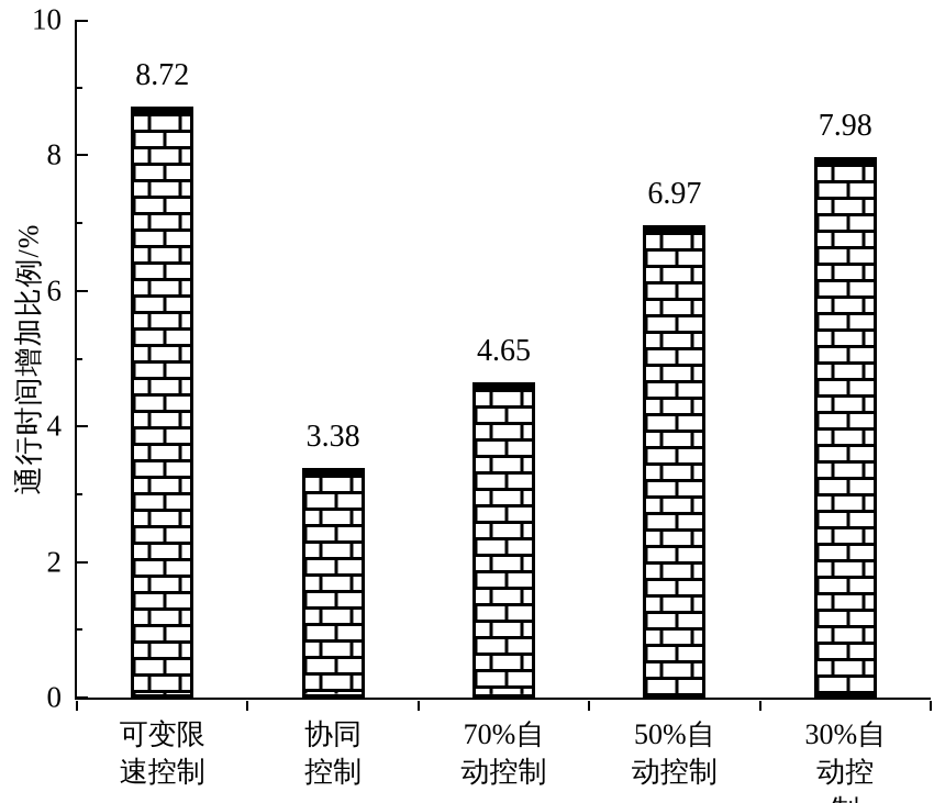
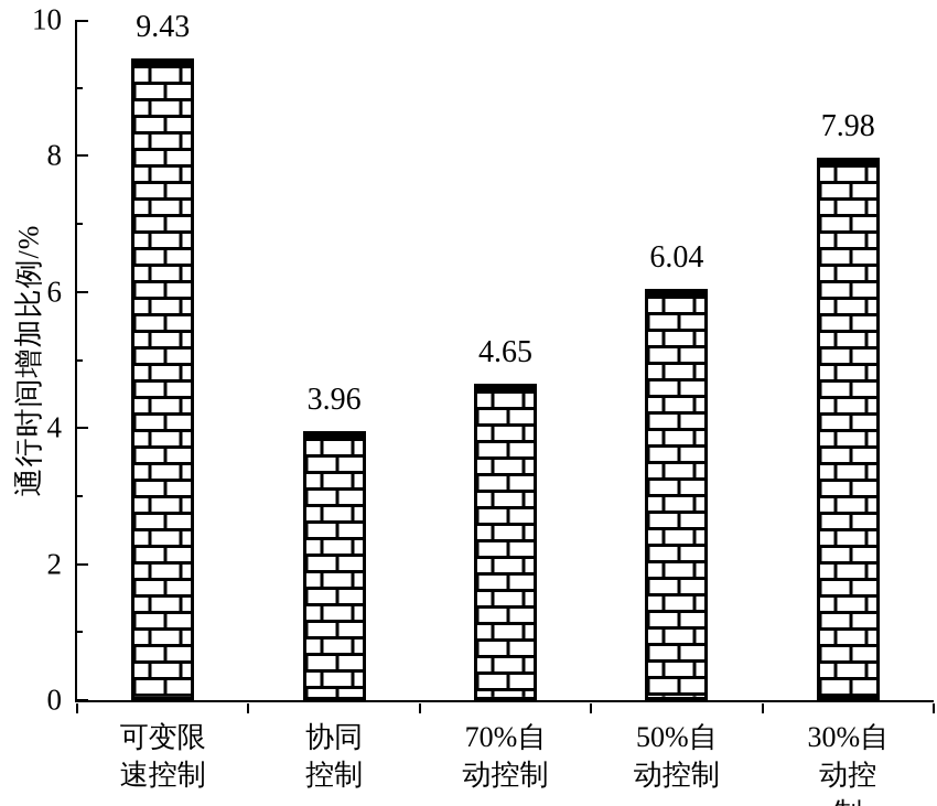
可变限 速控制: 8.72 -> 9.43
协同 控制: 3.38 -> 3.96
50%自 动控制: 6.97 -> 6.04
